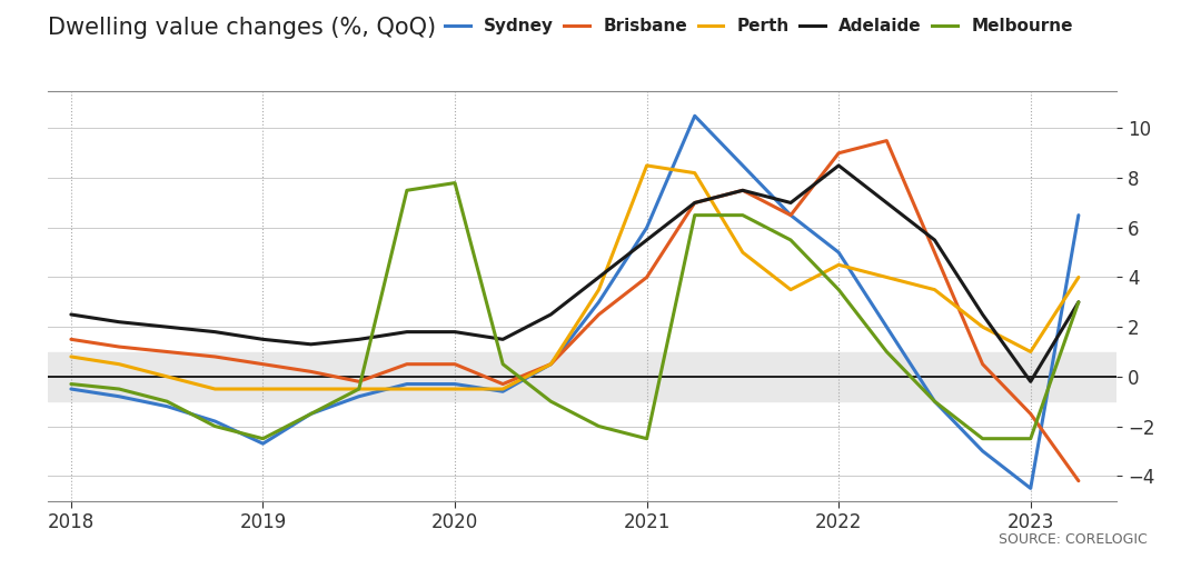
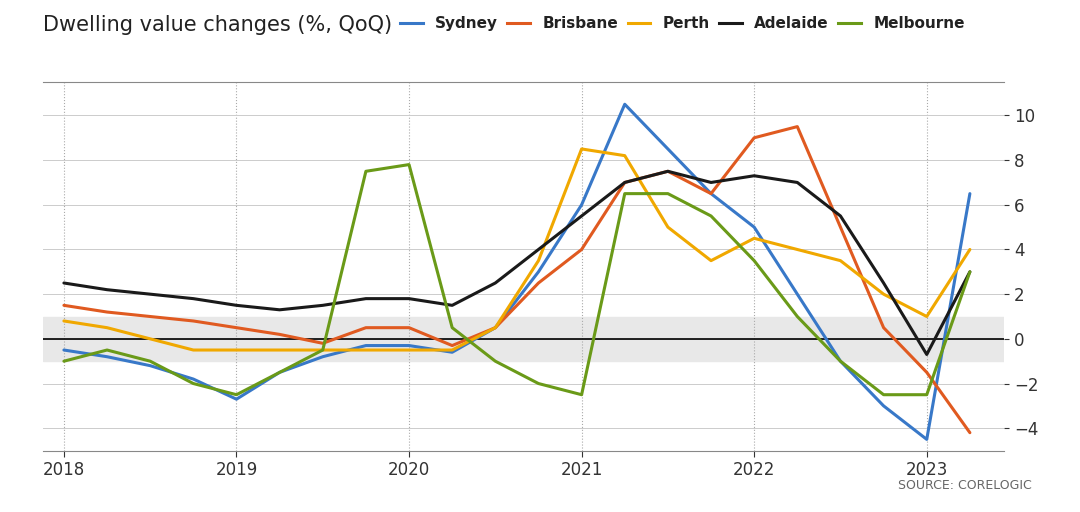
Melbourne/2018: -0.3 -> -1.0
Adelaide/2022: 8.5 -> 7.3
Adelaide/2023: -0.2 -> -0.7
